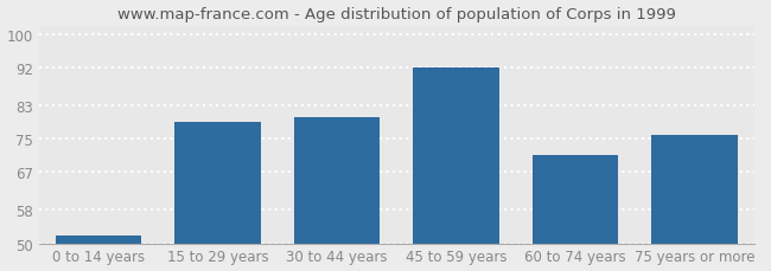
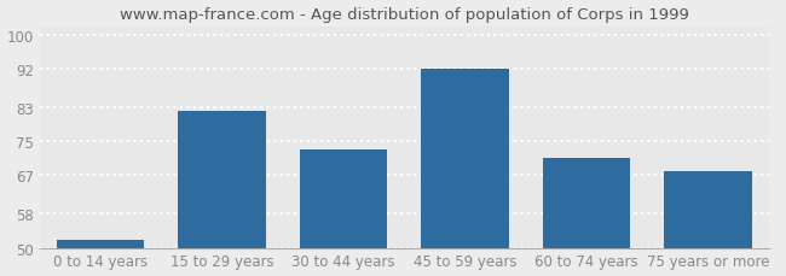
15 to 29 years: 79 -> 82
30 to 44 years: 80 -> 73
75 years or more: 76 -> 68
